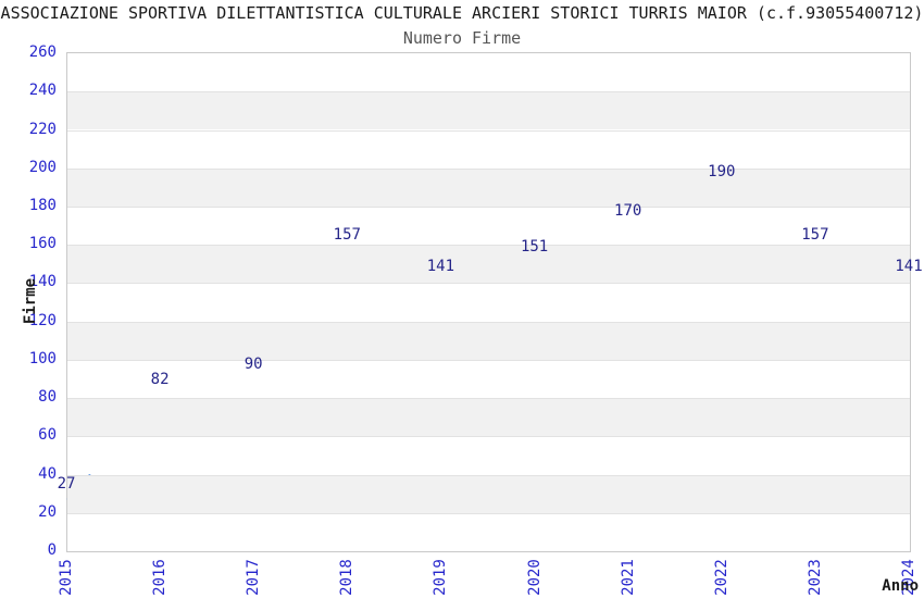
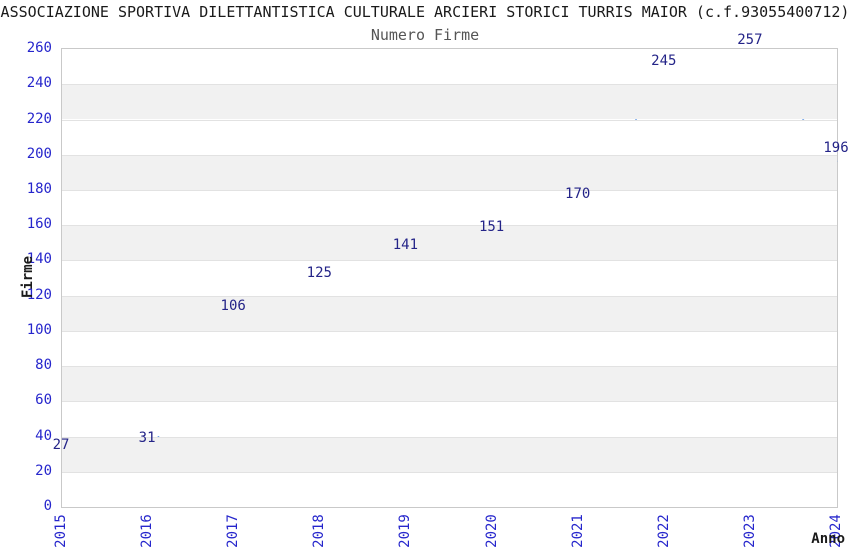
2016: 82 -> 31
2017: 90 -> 106
2018: 157 -> 125
2022: 190 -> 245
2023: 157 -> 257
2024: 141 -> 196
